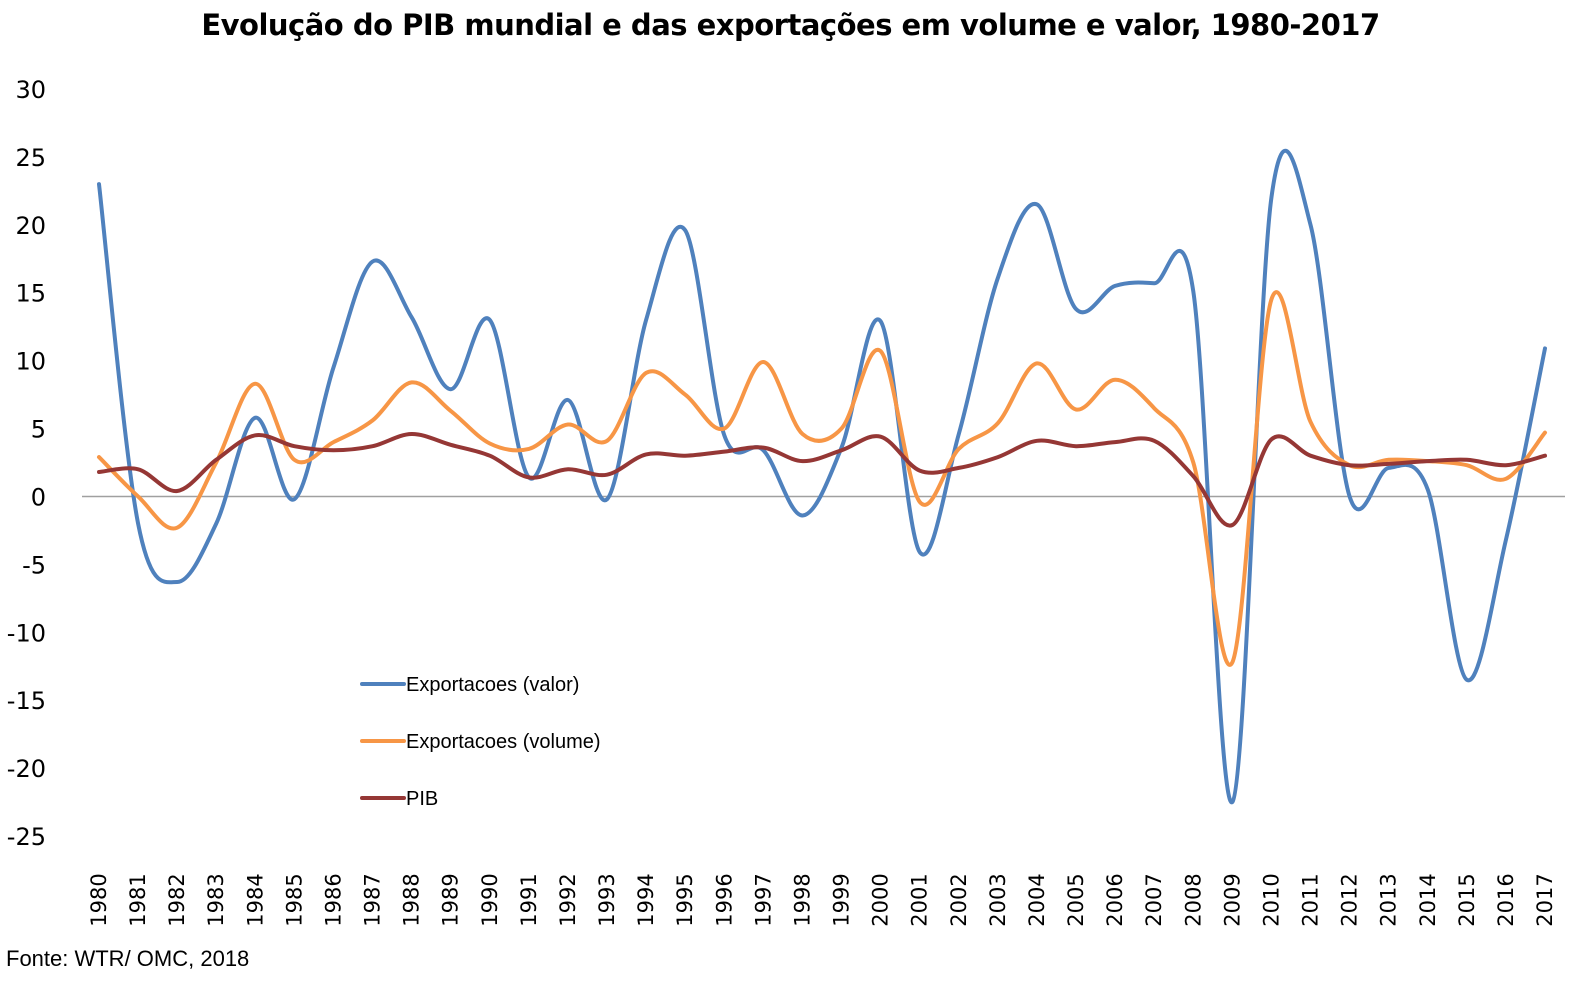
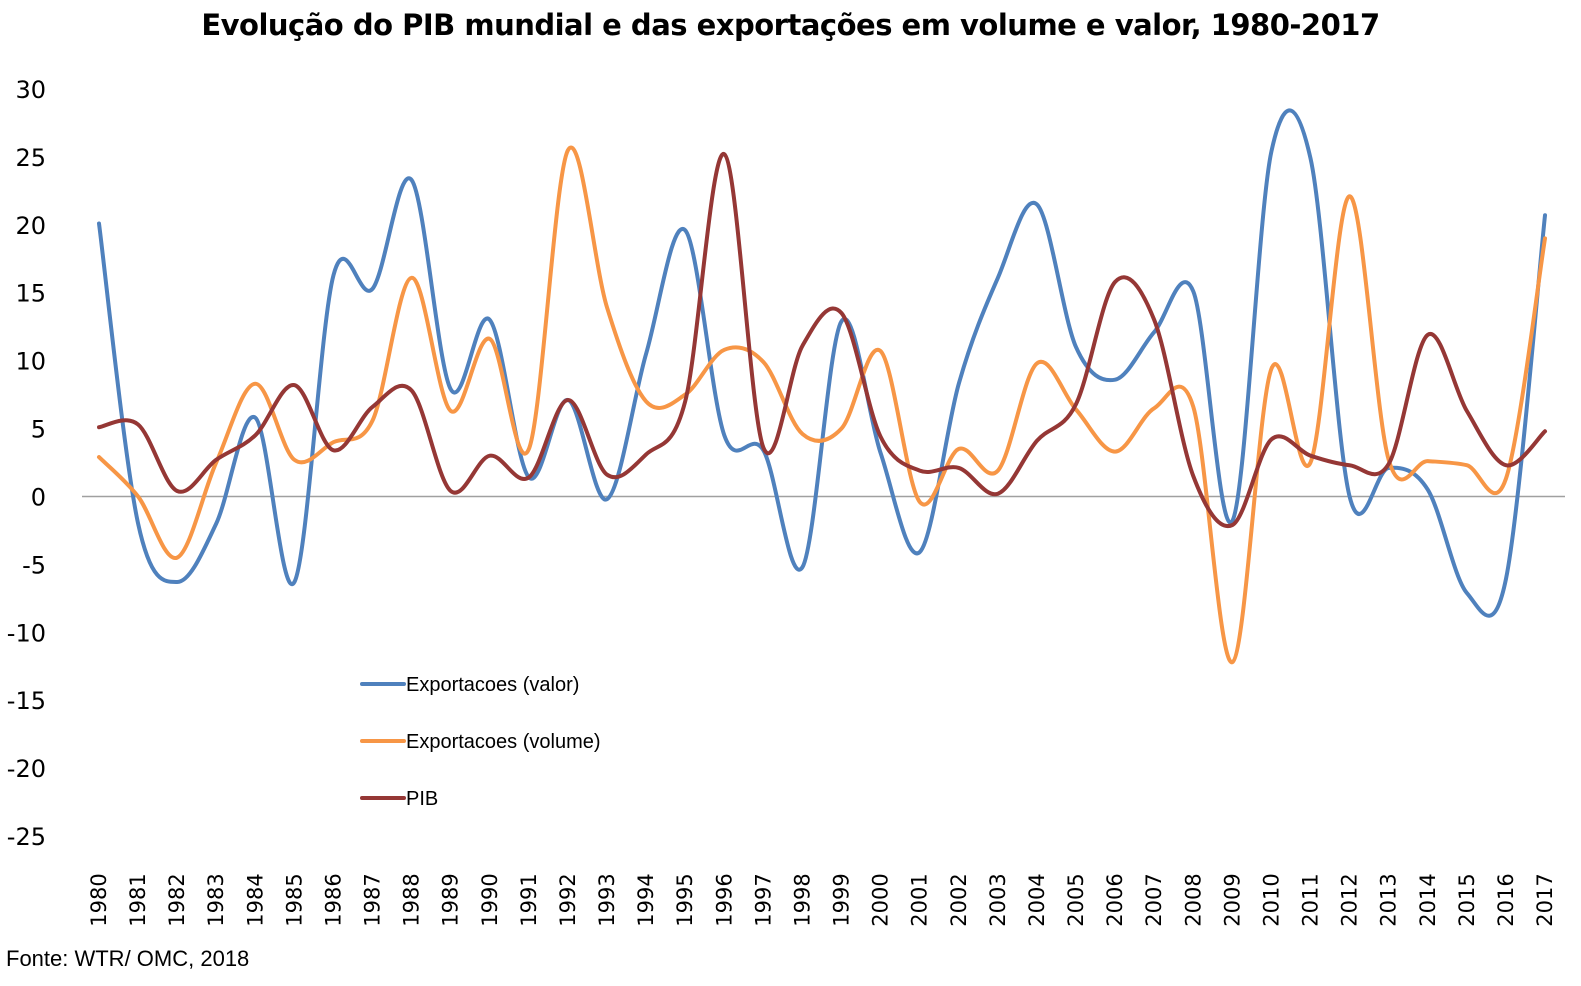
Exportacoes (valor)/1980: 23.0 -> 20.1
PIB/1980: 1.8 -> 5.1
PIB/1981: 2.0 -> 5.3
Exportacoes (volume)/1982: -2.3 -> -4.5
Exportacoes (valor)/1985: -0.2 -> -6.3
PIB/1985: 3.7 -> 8.2
Exportacoes (valor)/1986: 9.5 -> 16.3
Exportacoes (valor)/1987: 17.3 -> 15.3
PIB/1987: 3.7 -> 6.6
Exportacoes (valor)/1988: 13.2 -> 23.3
Exportacoes (volume)/1988: 8.4 -> 16.1
PIB/1988: 4.6 -> 7.8
PIB/1989: 3.8 -> 0.4
Exportacoes (volume)/1990: 3.9 -> 11.6
Exportacoes (volume)/1992: 5.3 -> 25.5
PIB/1992: 2.0 -> 7.1
Exportacoes (volume)/1993: 4.1 -> 13.9
Exportacoes (valor)/1994: 13.0 -> 10.5
Exportacoes (volume)/1994: 9.1 -> 7.0
PIB/1995: 3.0 -> 7.0
Exportacoes (volume)/1996: 5.0 -> 10.8
PIB/1996: 3.3 -> 25.2
Exportacoes (valor)/1998: -1.4 -> -5.2
PIB/1998: 2.6 -> 11.1
Exportacoes (valor)/1999: 3.6 -> 12.9
PIB/1999: 3.4 -> 13.5
Exportacoes (valor)/2000: 12.9 -> 3.2
Exportacoes (valor)/2002: 4.6 -> 8.3
Exportacoes (volume)/2003: 5.4 -> 1.9
PIB/2003: 2.9 -> 0.2
Exportacoes (valor)/2005: 13.8 -> 11.0
PIB/2005: 3.7 -> 6.8
Exportacoes (valor)/2006: 15.5 -> 8.6
Exportacoes (volume)/2006: 8.6 -> 3.3
PIB/2006: 4.0 -> 15.8
Exportacoes (valor)/2007: 15.7 -> 12.1
PIB/2007: 4.1 -> 13.0
Exportacoes (volume)/2008: 2.5 -> 6.6
Exportacoes (valor)/2009: -22.5 -> -1.8
Exportacoes (valor)/2010: 22.0 -> 25.4
Exportacoes (volume)/2010: 14.5 -> 9.4
Exportacoes (valor)/2011: 20.0 -> 24.9
Exportacoes (volume)/2011: 5.5 -> 2.5
Exportacoes (volume)/2012: 2.3 -> 22.1
PIB/2014: 2.6 -> 11.9
Exportacoes (valor)/2015: -13.5 -> -7.1
PIB/2015: 2.7 -> 6.3
Exportacoes (valor)/2016: -3.2 -> -6.1
Exportacoes (valor)/2017: 10.9 -> 20.7
Exportacoes (volume)/2017: 4.7 -> 19.0
PIB/2017: 3.0 -> 4.8
